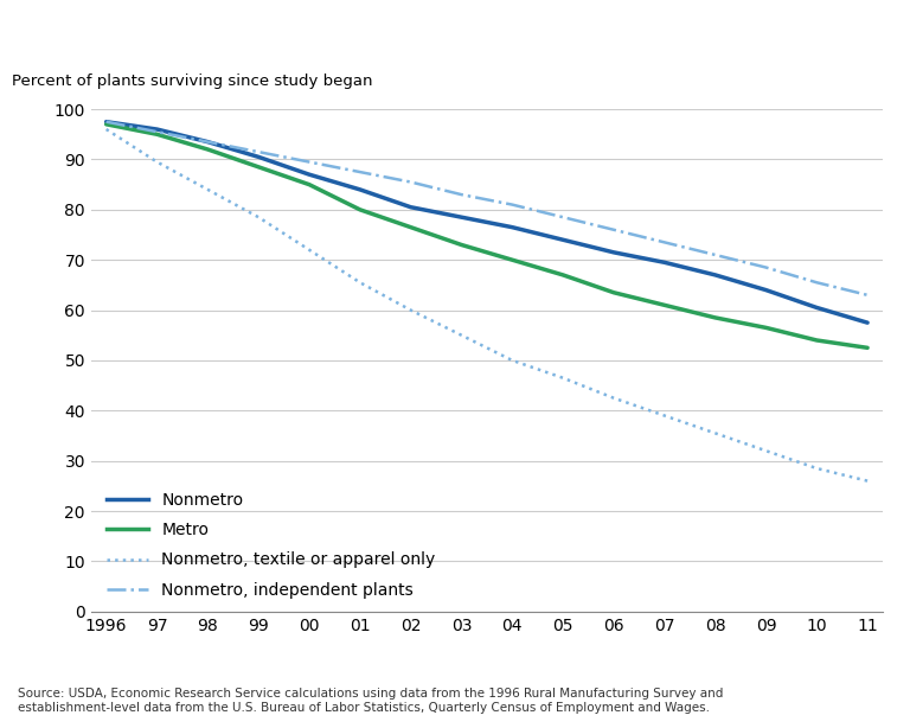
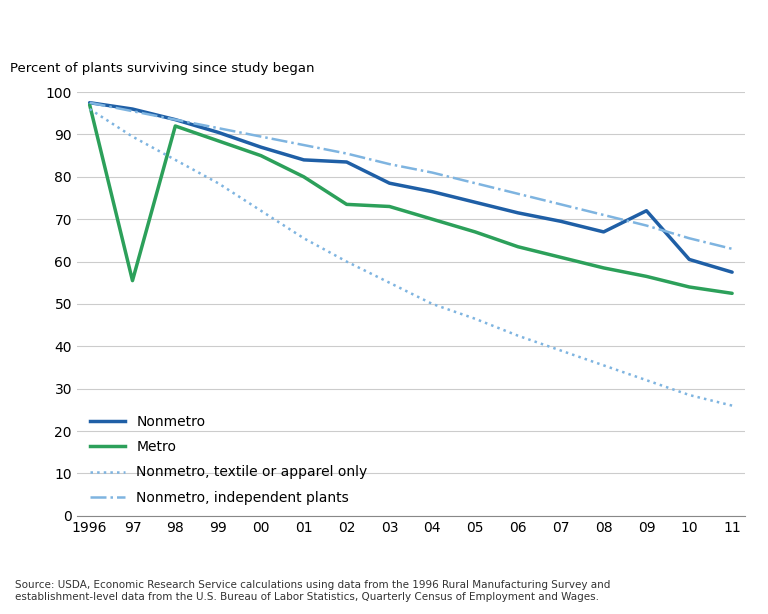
Metro/97: 95.0 -> 55.5
Nonmetro/02: 80.5 -> 83.5
Metro/02: 76.5 -> 73.5
Nonmetro/09: 64.0 -> 72.0
